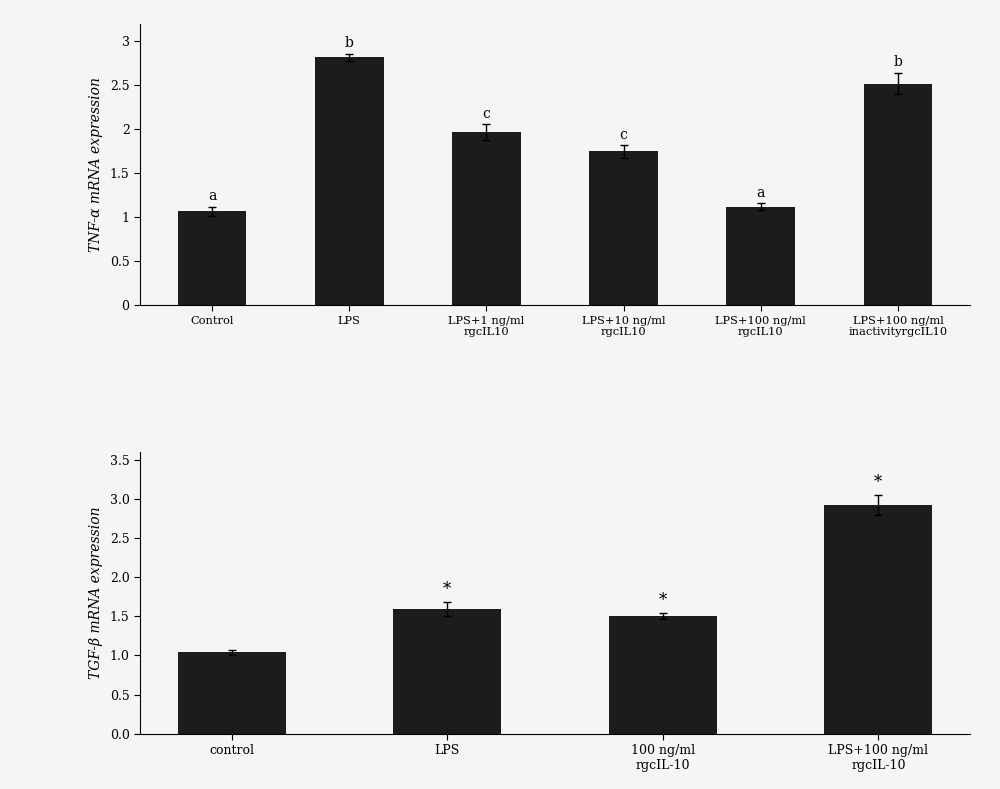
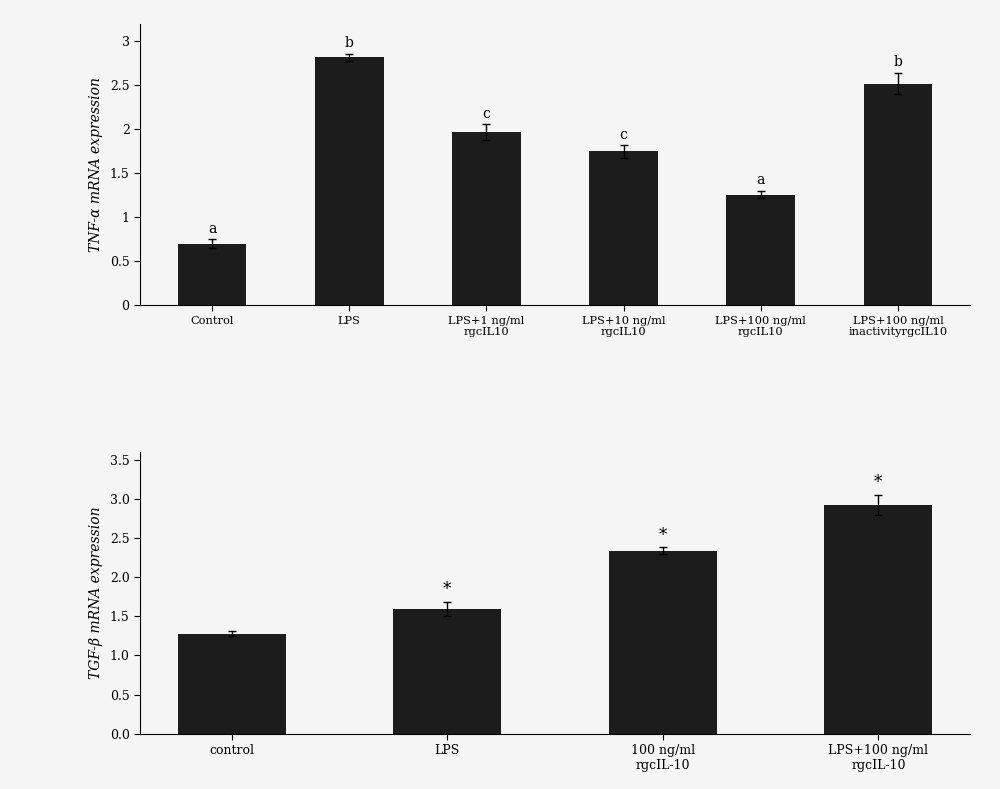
Control: 1.07 -> 0.70
LPS+100 ng/ml rgcIL10: 1.12 -> 1.26
control: 1.04 -> 1.28
100 ng/ml rgcIL-10: 1.50 -> 2.34
